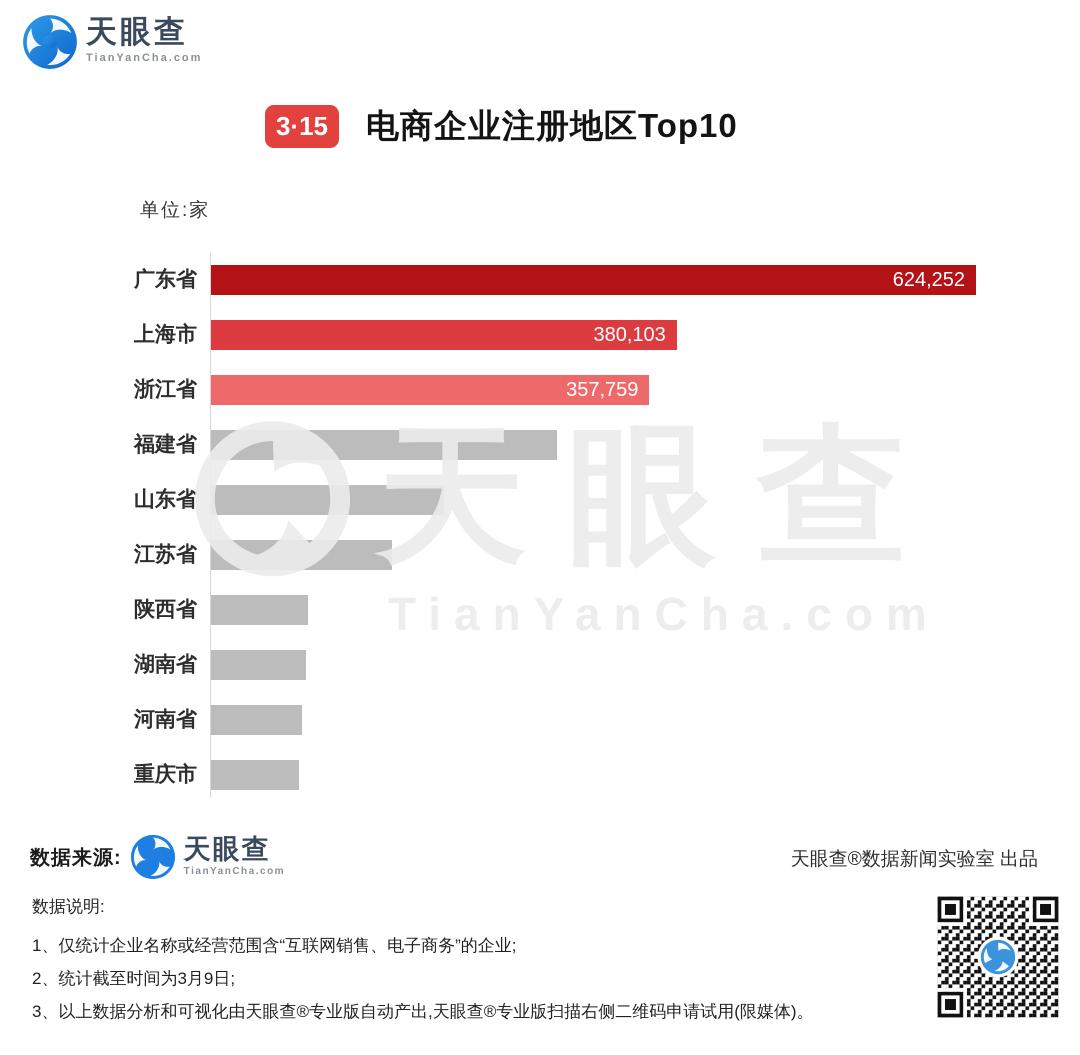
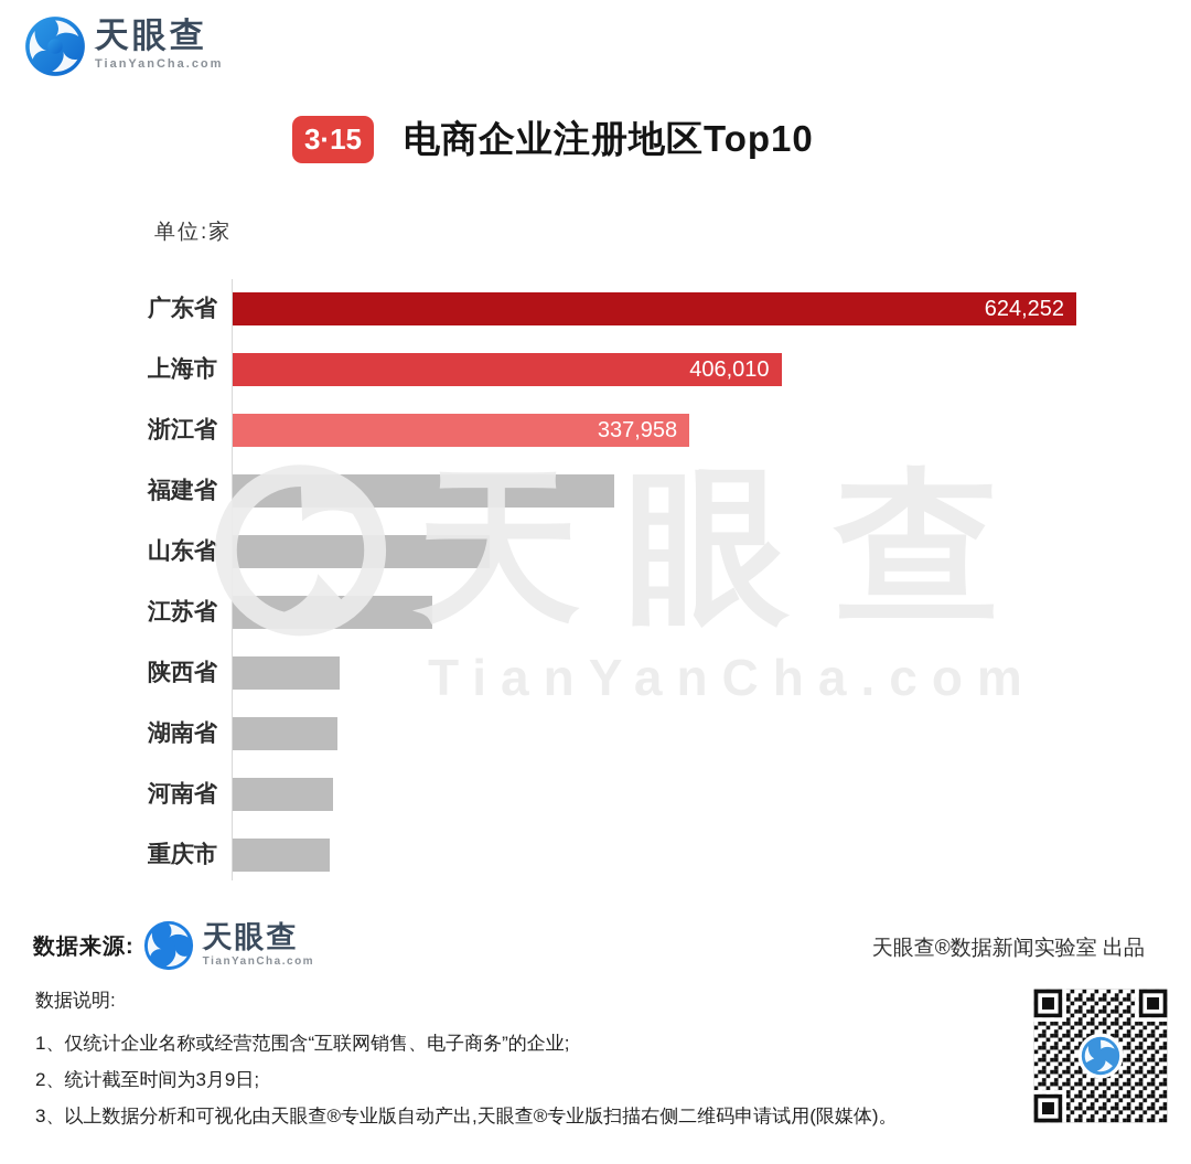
上海市: 380,103 -> 406,010
浙江省: 357,759 -> 337,958
